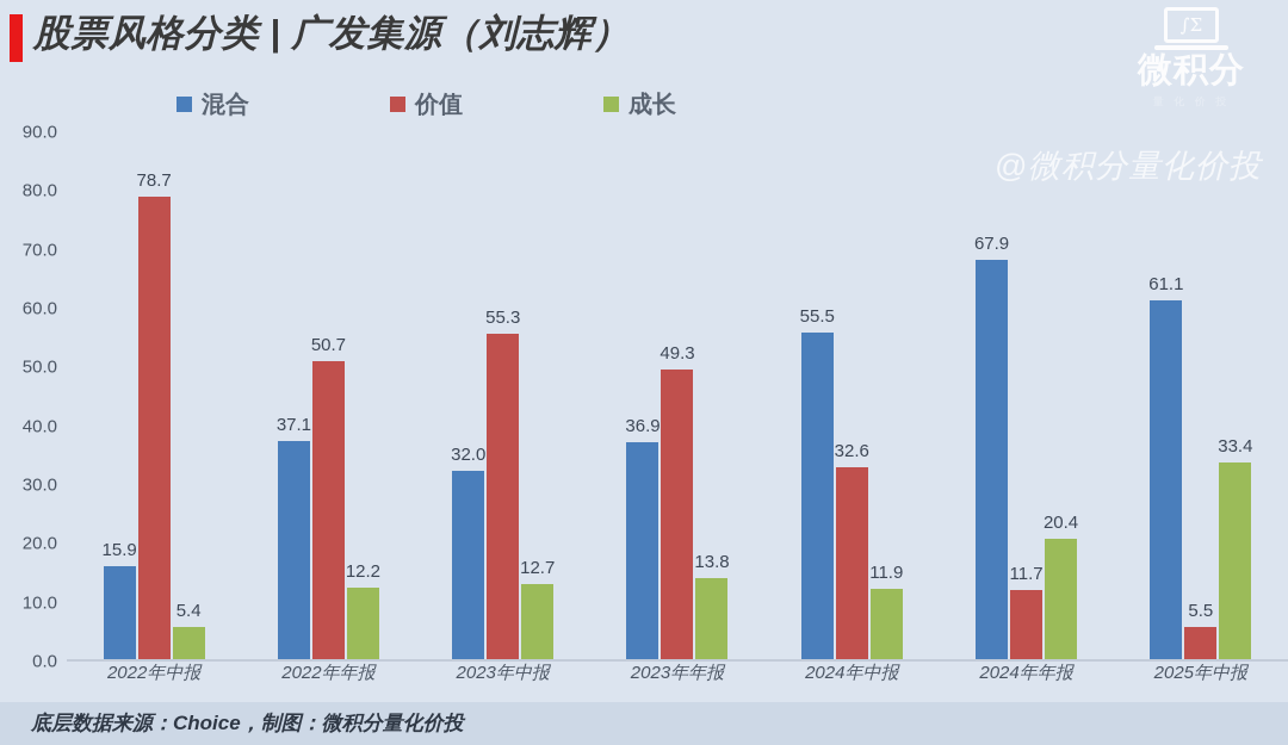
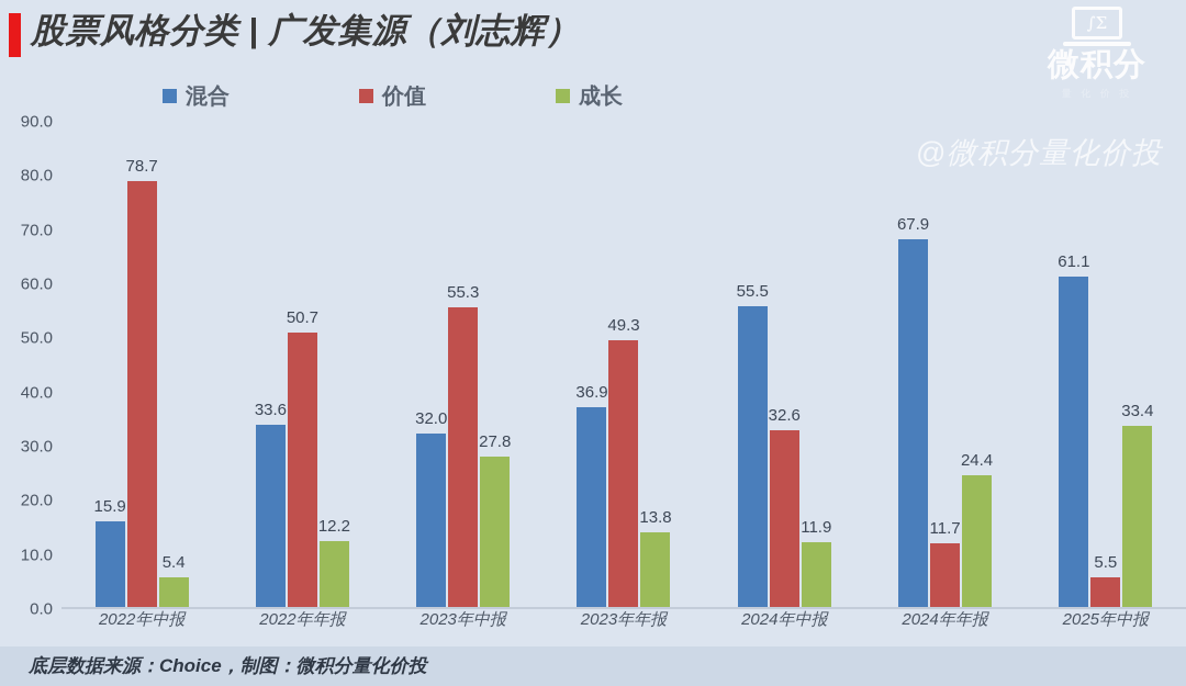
混合/2022年年报: 37.1 -> 33.6
成长/2023年中报: 12.7 -> 27.8
成长/2024年年报: 20.4 -> 24.4
